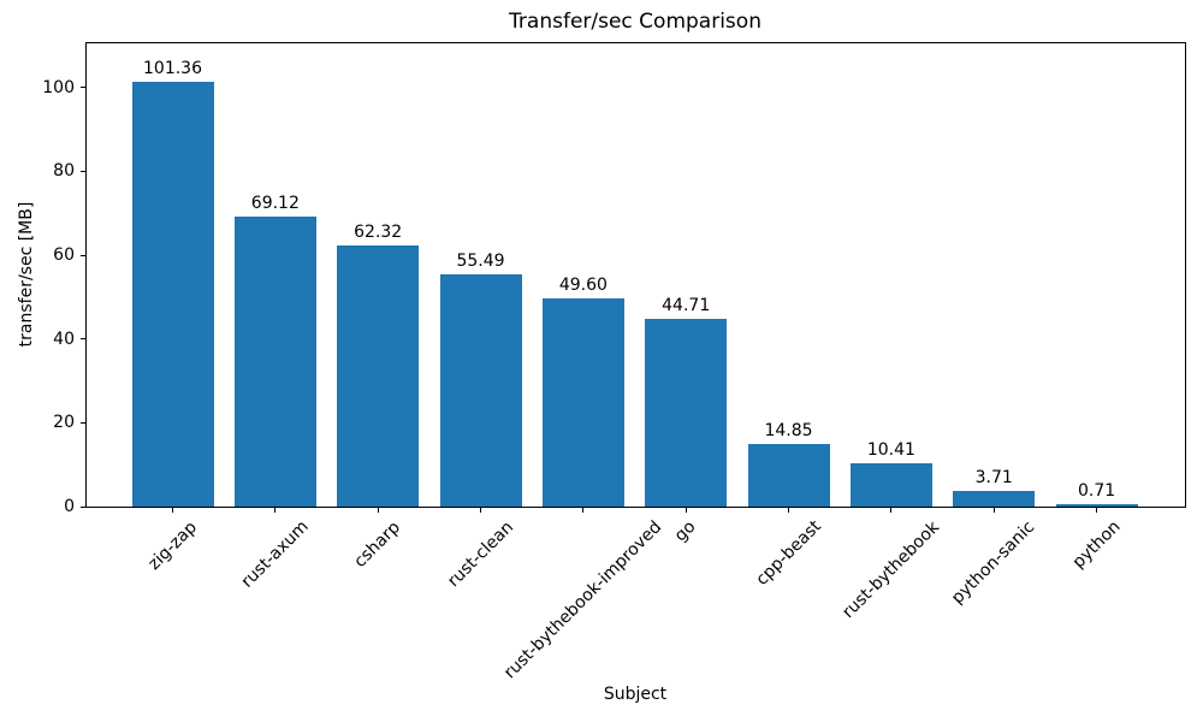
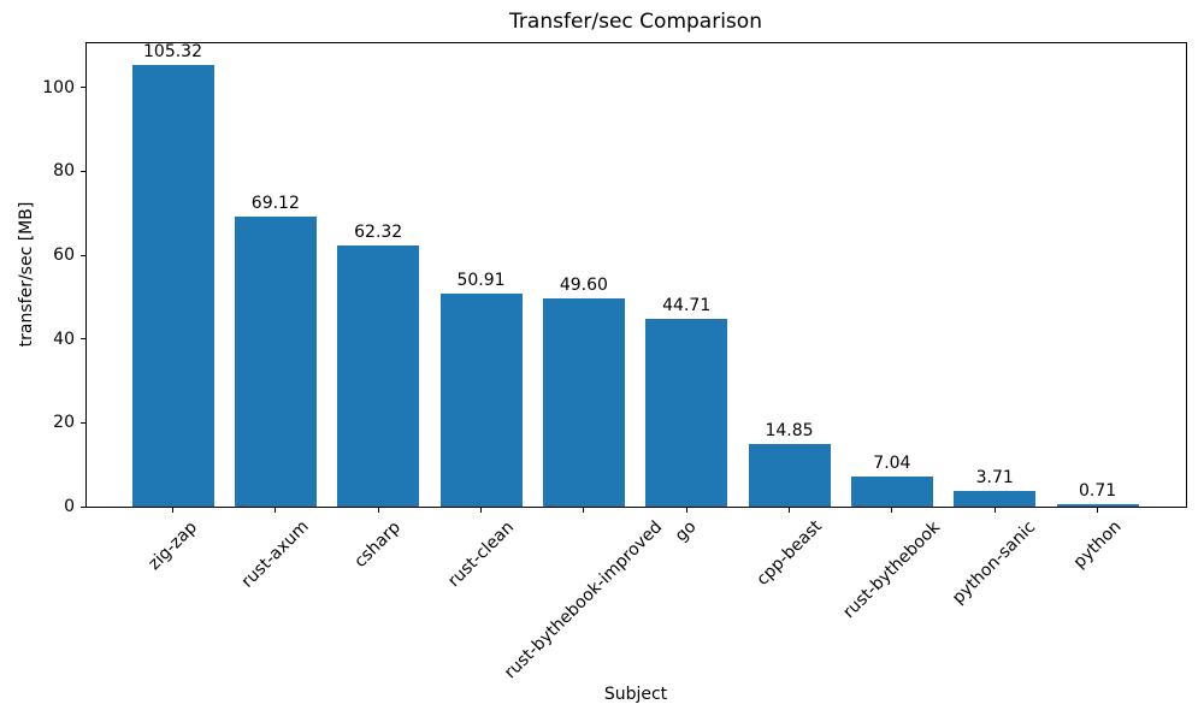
zig-zap: 101.36 -> 105.32
rust-clean: 55.49 -> 50.91
rust-bythebook: 10.41 -> 7.04
